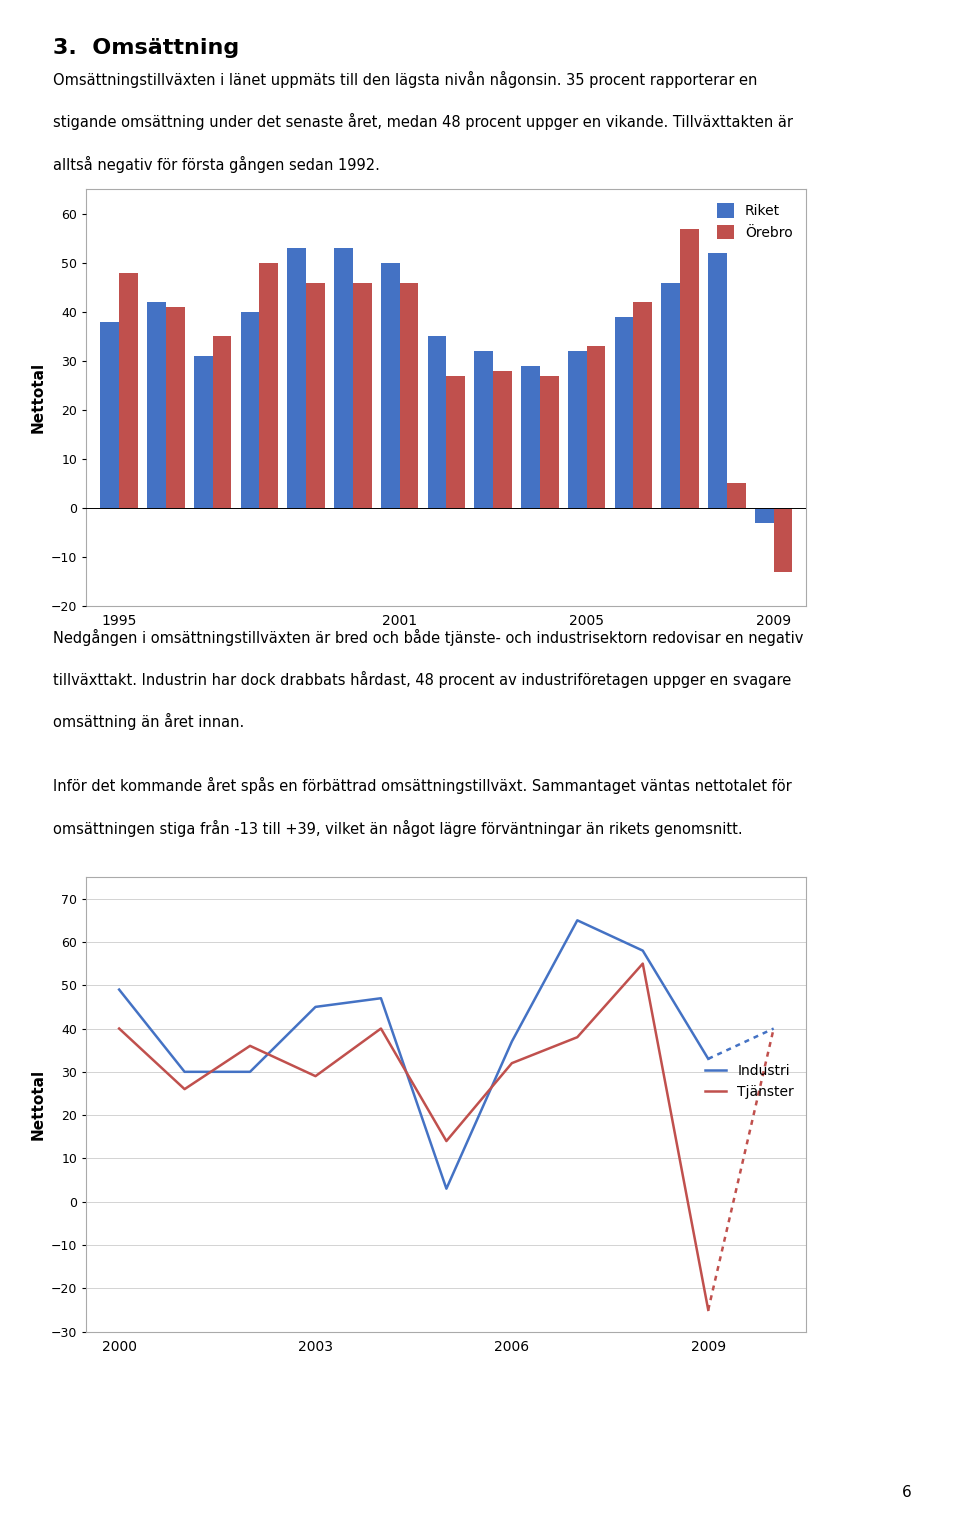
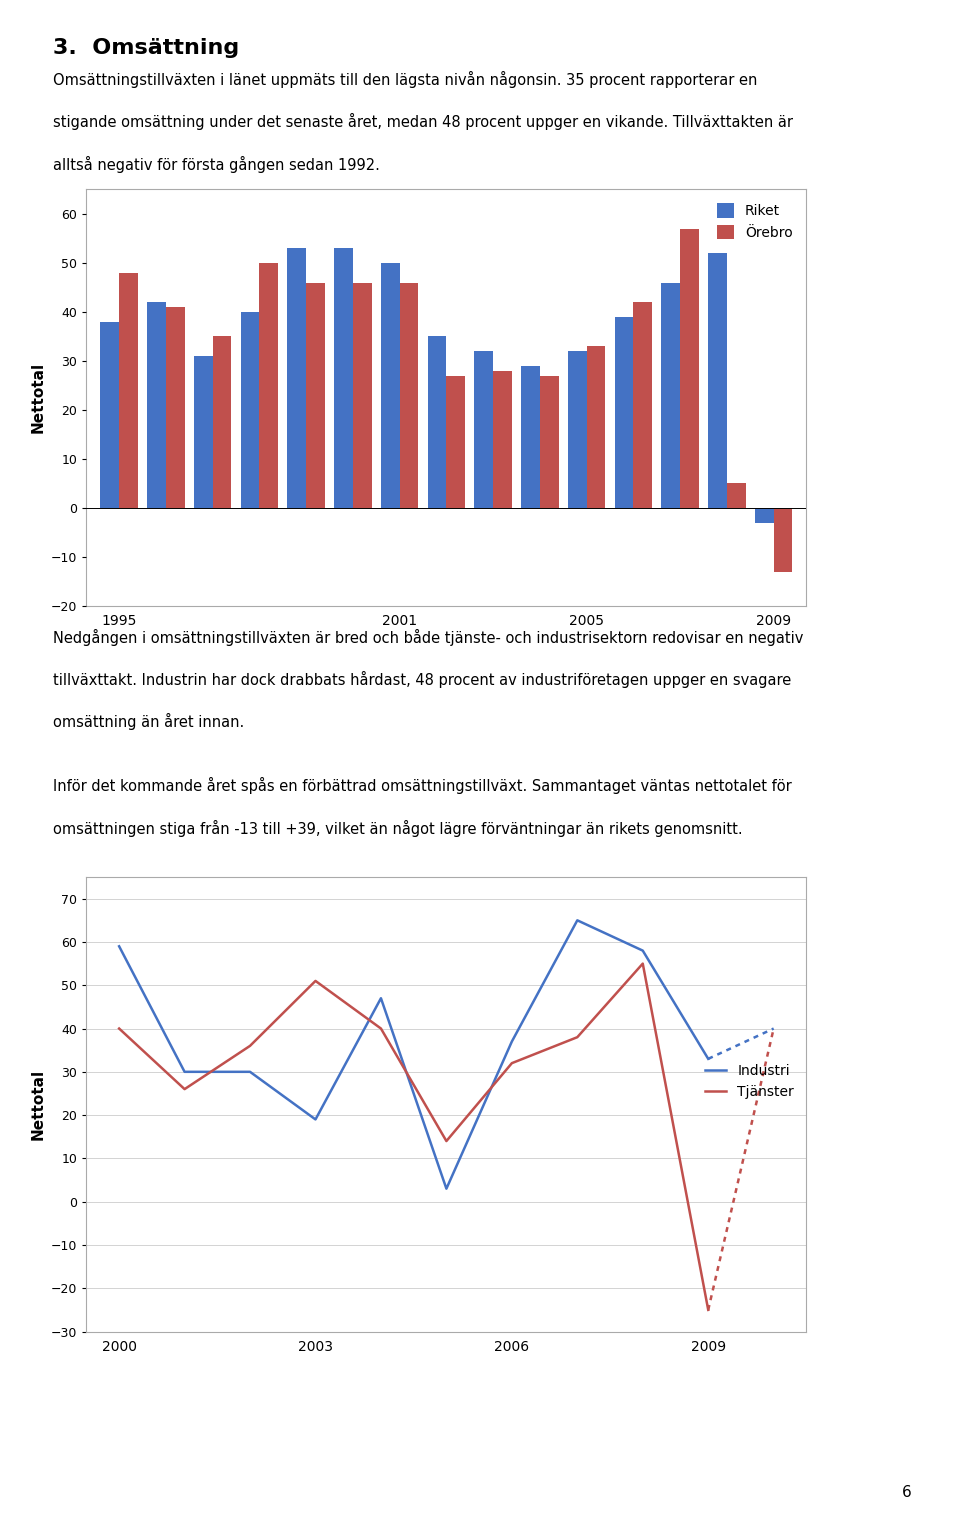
Industri/2000: 49 -> 59
Industri/2003: 45 -> 19
Tjänster/2003: 29 -> 51
